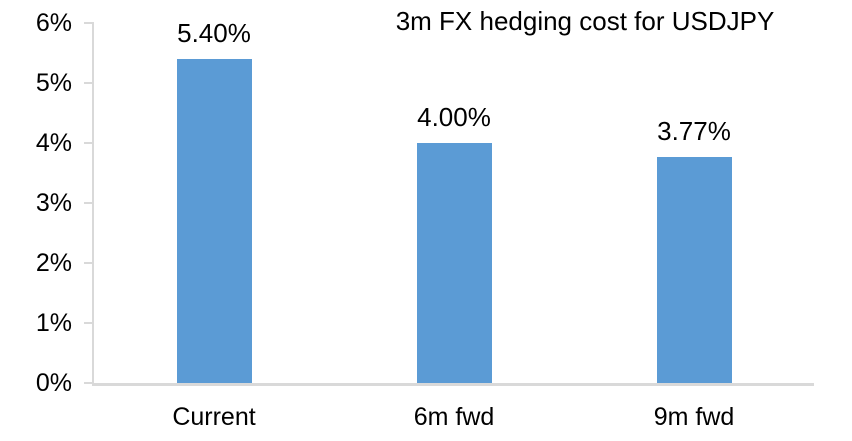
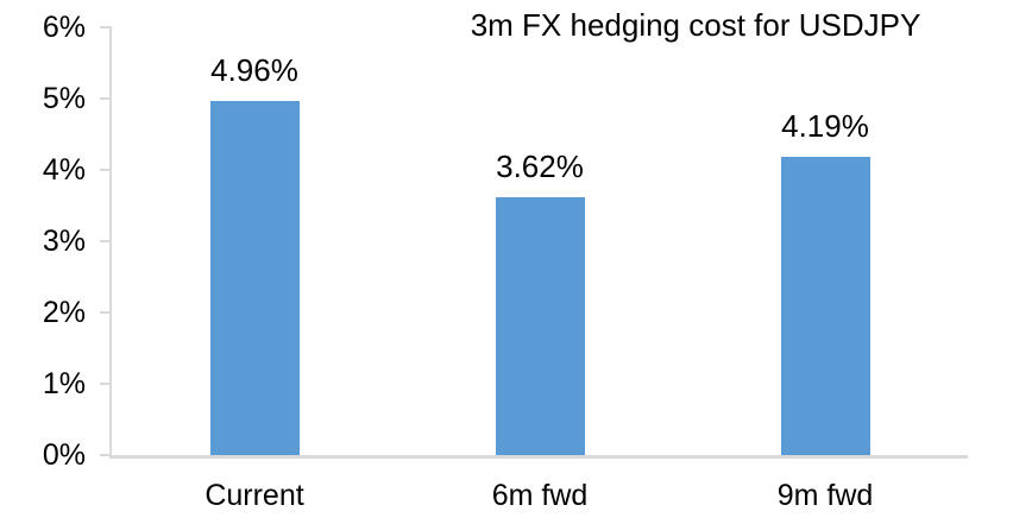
Current: 5.40% -> 4.96%
6m fwd: 4.00% -> 3.62%
9m fwd: 3.77% -> 4.19%
